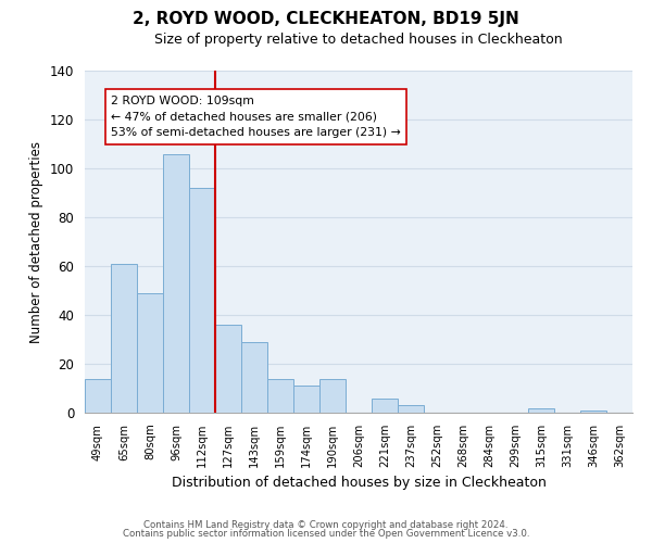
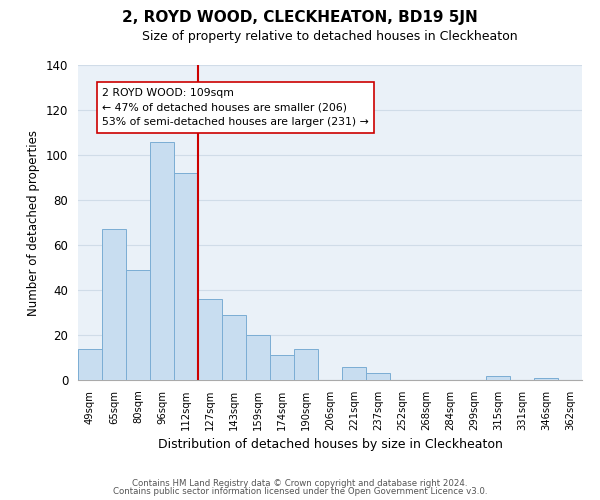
65sqm: 61 -> 67
159sqm: 14 -> 20
